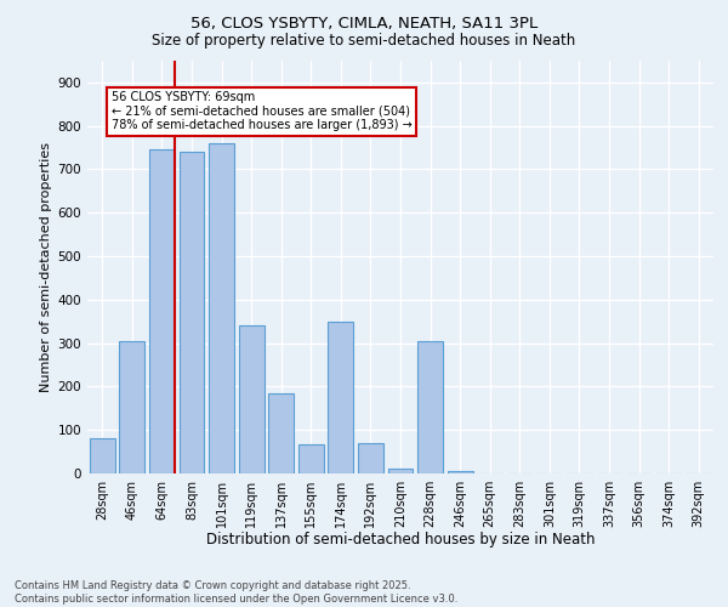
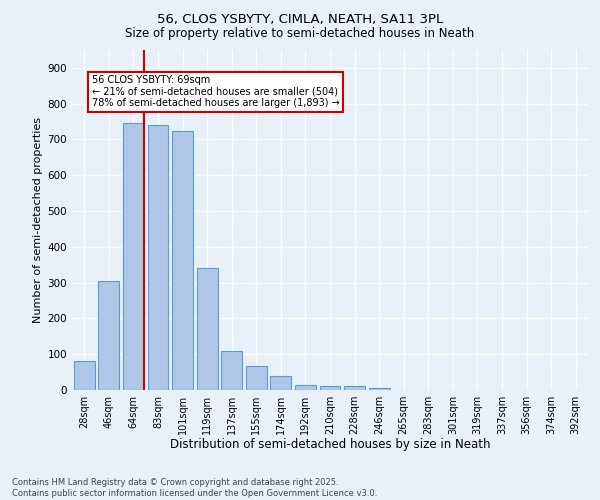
101sqm: 760 -> 725
137sqm: 185 -> 108
174sqm: 350 -> 40
192sqm: 70 -> 15
228sqm: 305 -> 10
